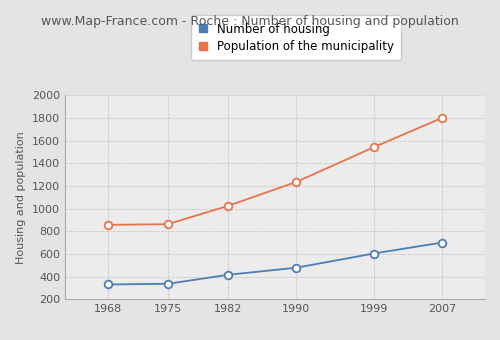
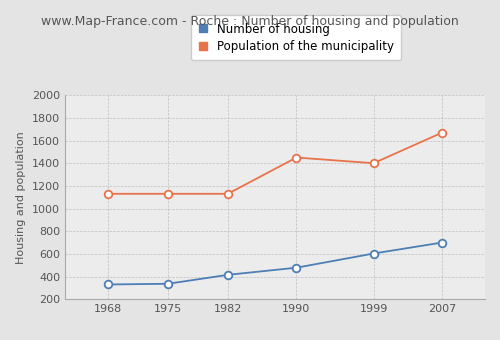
Population of the municipality/1968: 860 -> 1130
Population of the municipality/1975: 860 -> 1130
Population of the municipality/1982: 1020 -> 1130
Population of the municipality/1990: 1240 -> 1450
Population of the municipality/1999: 1540 -> 1400
Population of the municipality/2007: 1800 -> 1670
